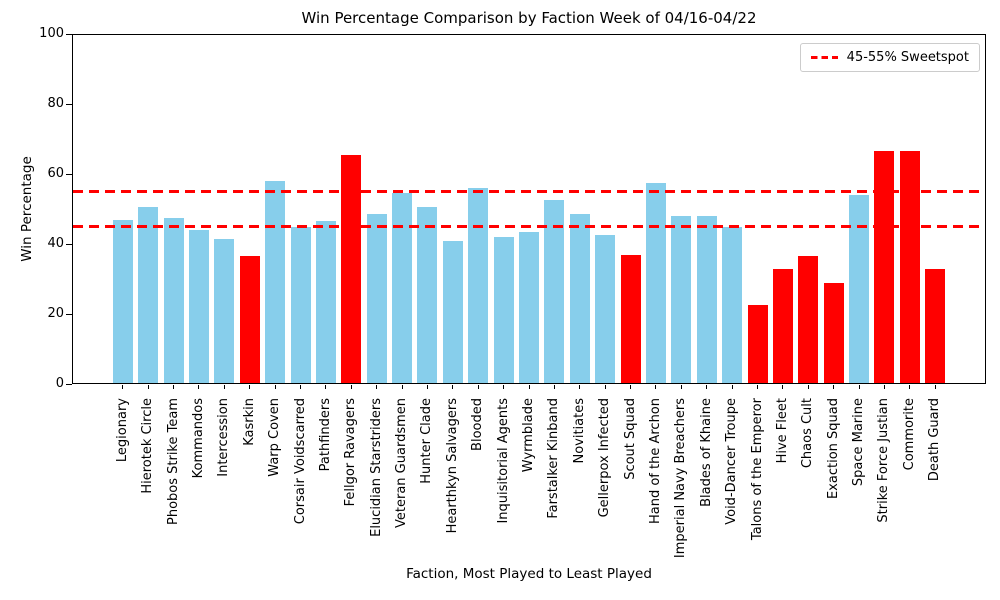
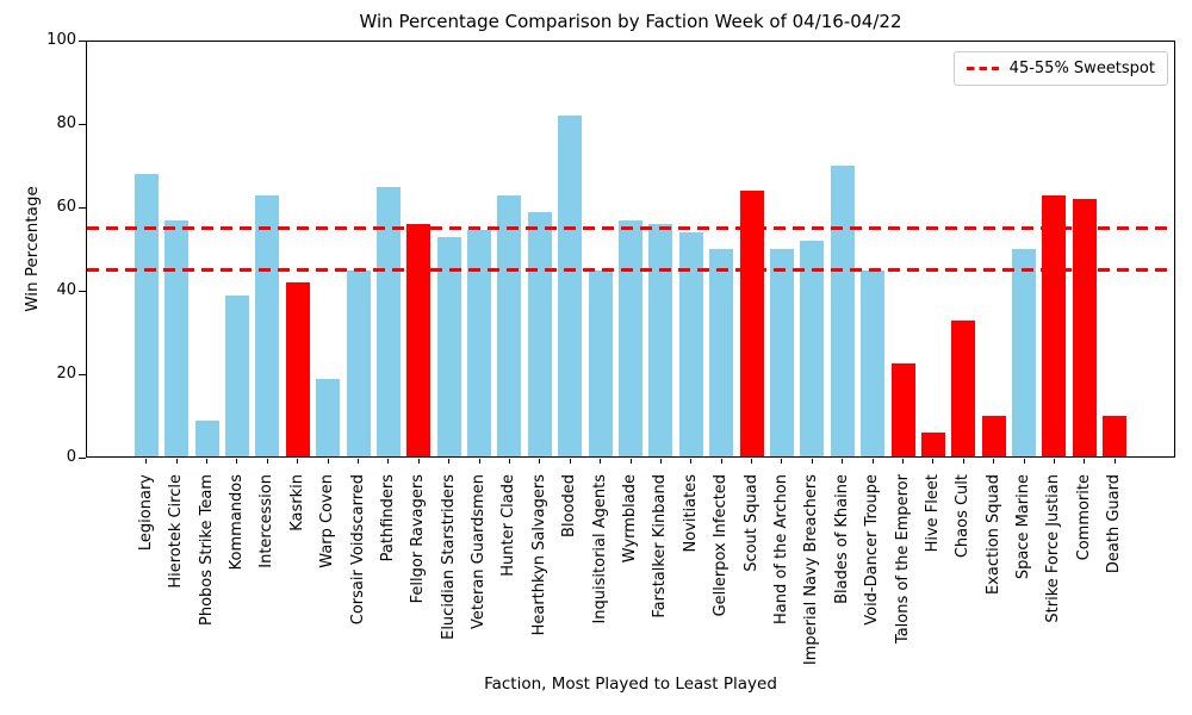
Legionary: 47 -> 68
Hierotek Circle: 50 -> 57
Phobos Strike Team: 48 -> 9
Kommandos: 44 -> 39
Intercession: 42 -> 63
Kasrkin: 36 -> 42
Warp Coven: 58 -> 19
Pathfinders: 46 -> 65
Fellgor Ravagers: 66 -> 56
Elucidian Starstriders: 48 -> 53
Hunter Clade: 50 -> 63
Hearthkyn Salvagers: 41 -> 59
Blooded: 56 -> 82
Inquisitorial Agents: 42 -> 45
Wyrmblade: 44 -> 57
Farstalker Kinband: 52 -> 56
Novitiates: 48 -> 54
Gellerpox Infected: 42 -> 50
Scout Squad: 37 -> 64
Hand of the Archon: 58 -> 50
Imperial Navy Breachers: 48 -> 52
Blades of Khaine: 48 -> 70
Hive Fleet: 33 -> 6
Chaos Cult: 36 -> 33
Exaction Squad: 29 -> 10
Space Marine: 54 -> 50
Strike Force Justian: 66 -> 63
Commorite: 66 -> 62
Death Guard: 33 -> 10
